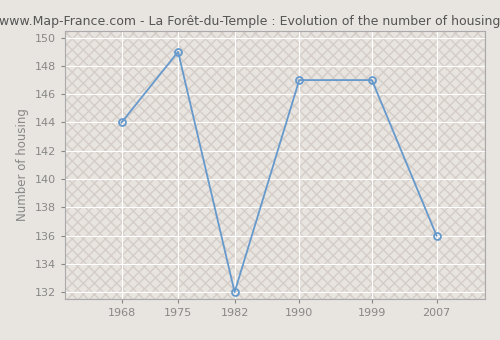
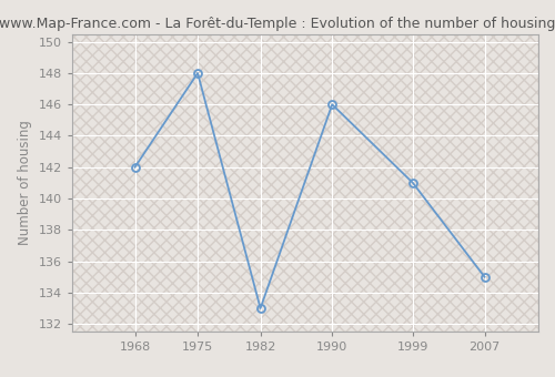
1968: 144 -> 142
1975: 149 -> 148
1982: 132 -> 133
1990: 147 -> 146
1999: 147 -> 141
2007: 136 -> 135
